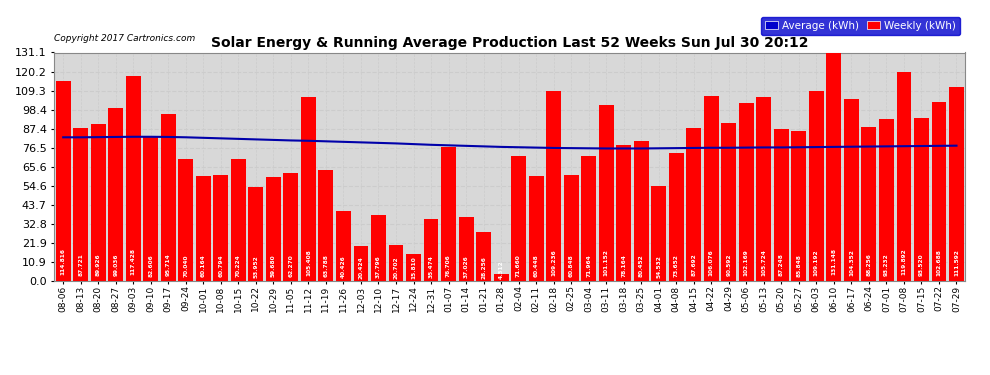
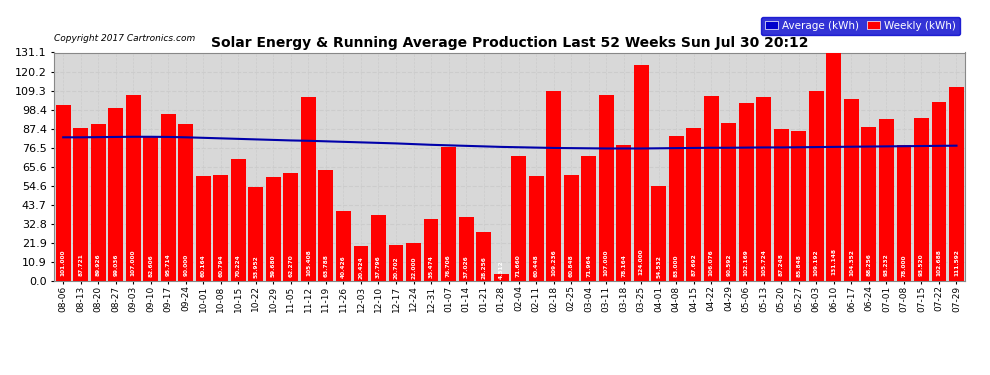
Weekly (kWh)/08-06: 115 -> 101
Weekly (kWh)/09-03: 117 -> 107
Weekly (kWh)/09-24: 70 -> 90
Weekly (kWh)/12-24: 16 -> 22
Weekly (kWh)/03-11: 101 -> 107
Weekly (kWh)/03-25: 80 -> 124
Weekly (kWh)/04-08: 74 -> 83
Weekly (kWh)/07-08: 120 -> 78
